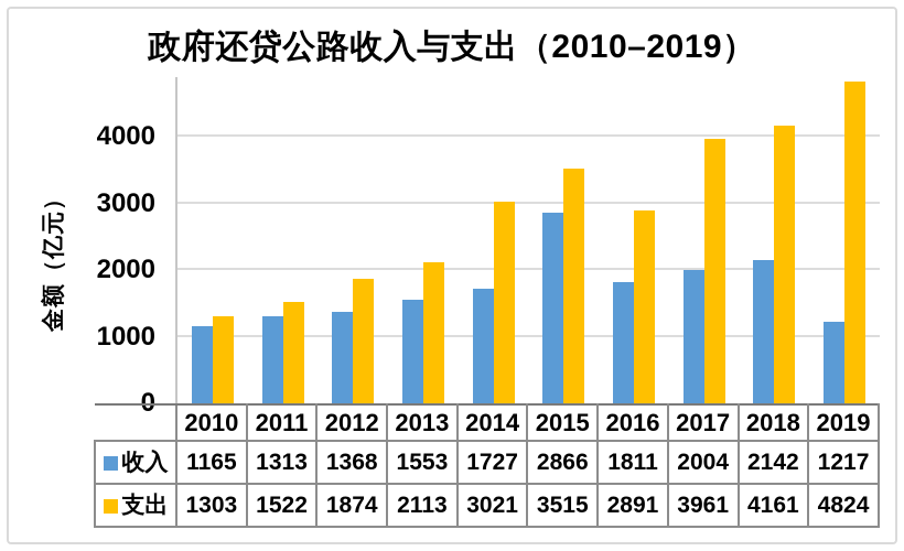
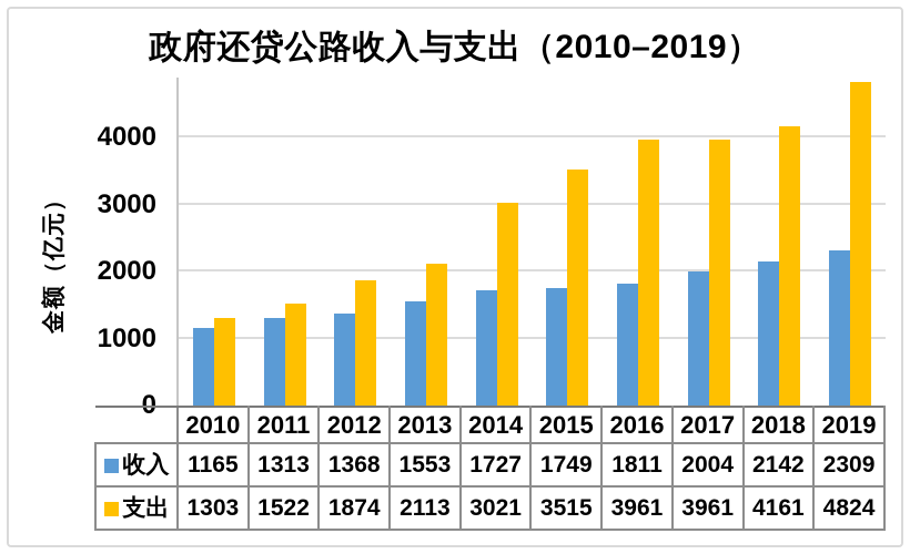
收入/2015: 2866 -> 1749
支出/2016: 2891 -> 3961
收入/2019: 1217 -> 2309
